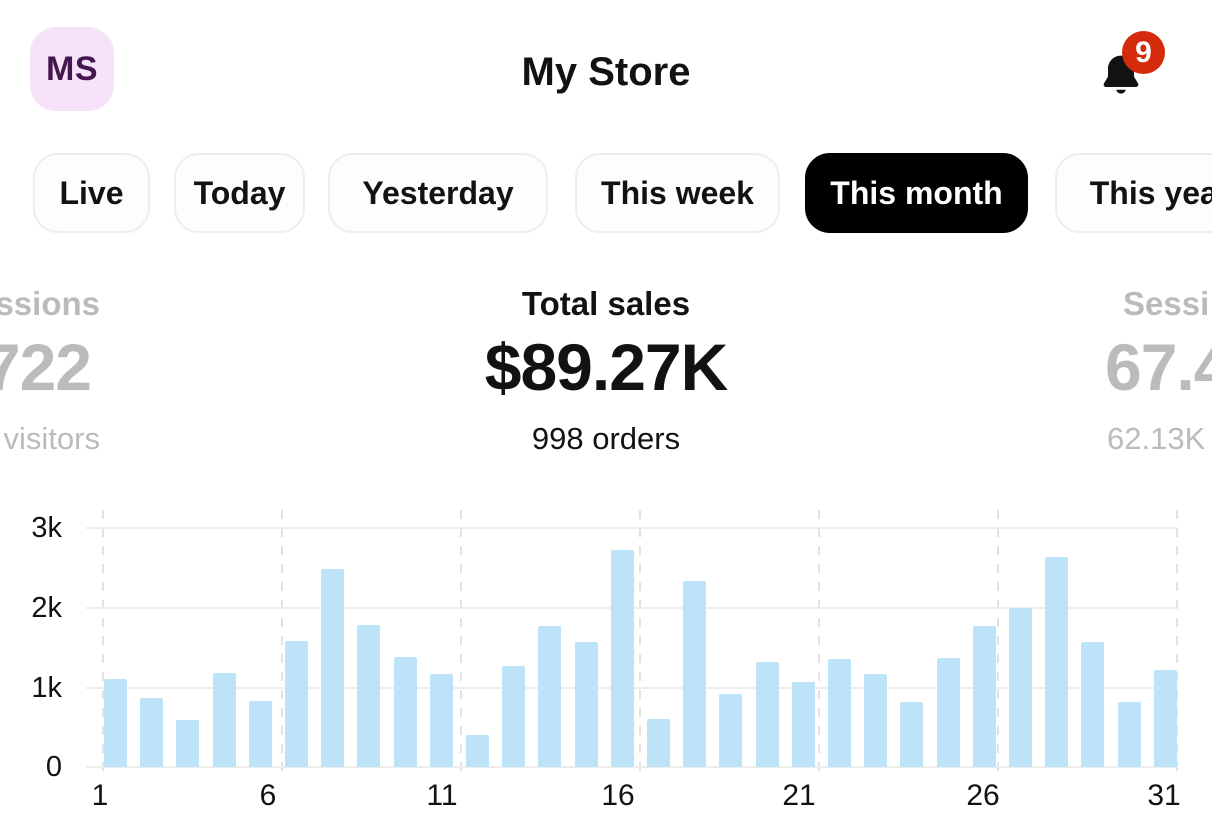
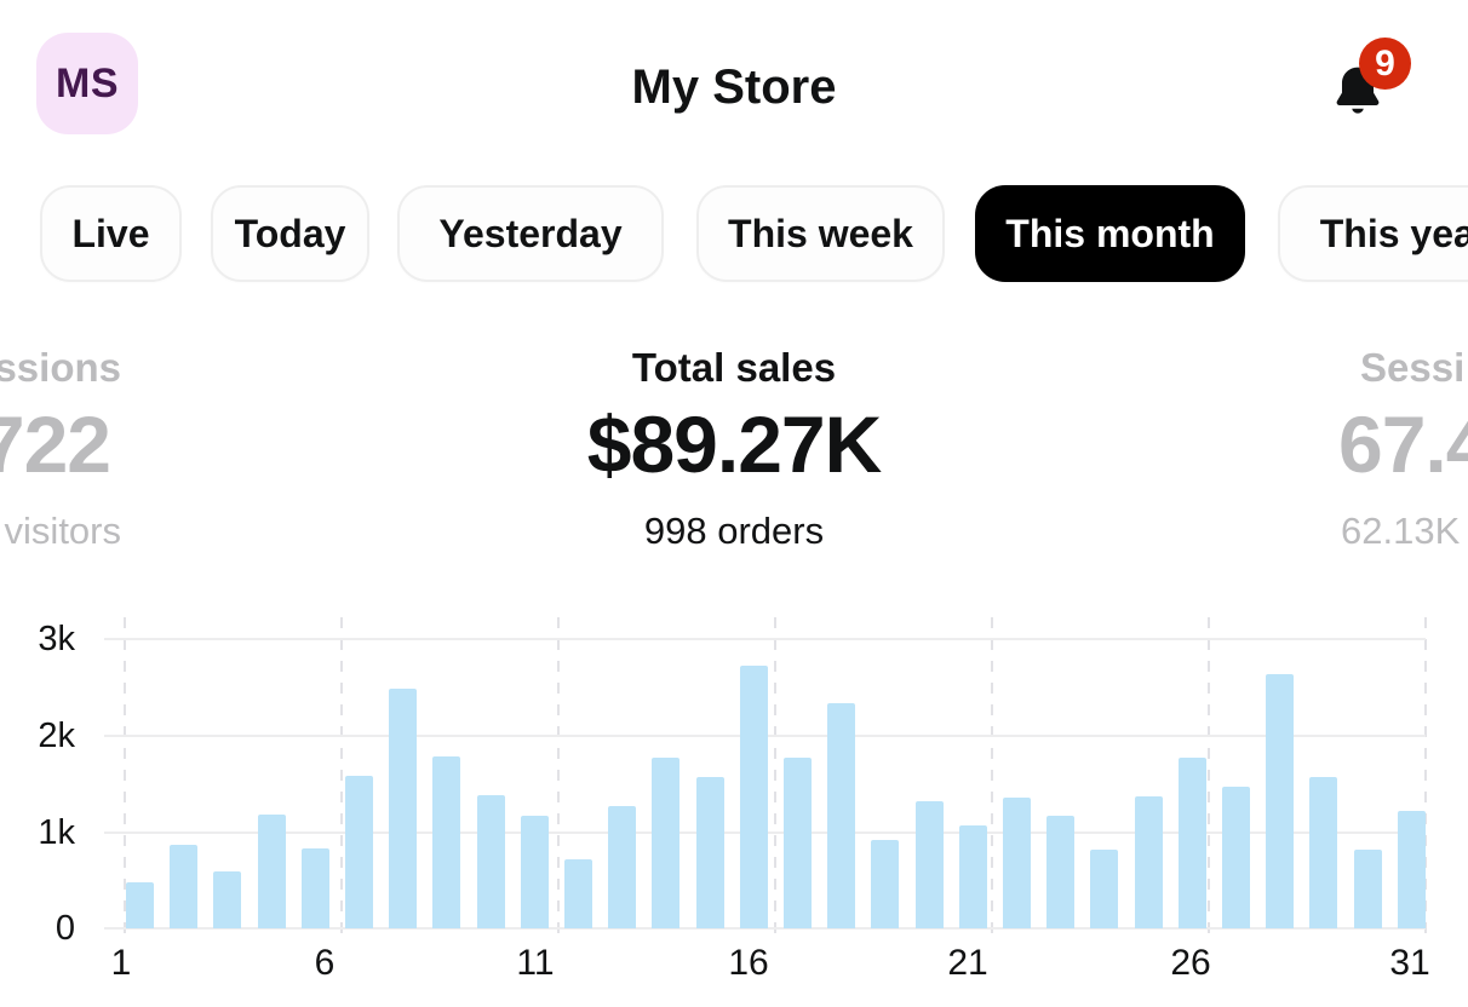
1: 1.1k -> 0.5k
11: 0.4k -> 0.7k
16: 0.6k -> 1.8k
26: 2.0k -> 1.5k
